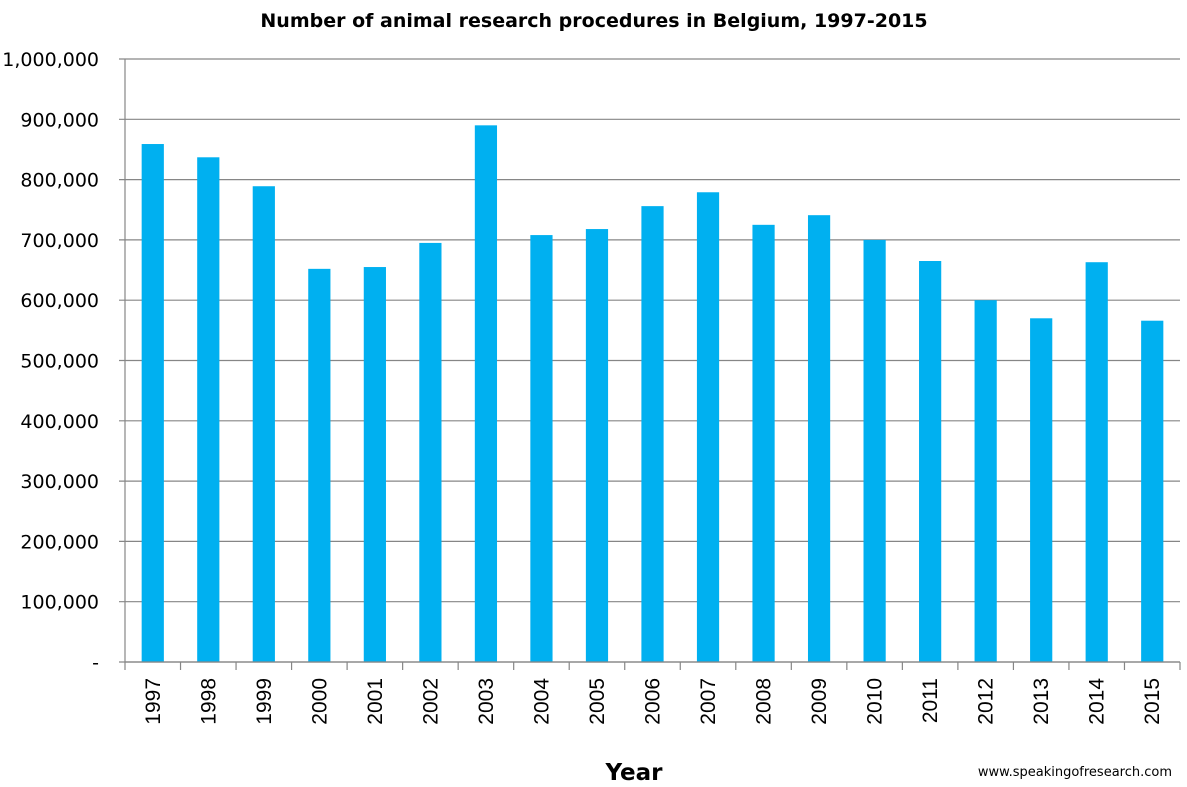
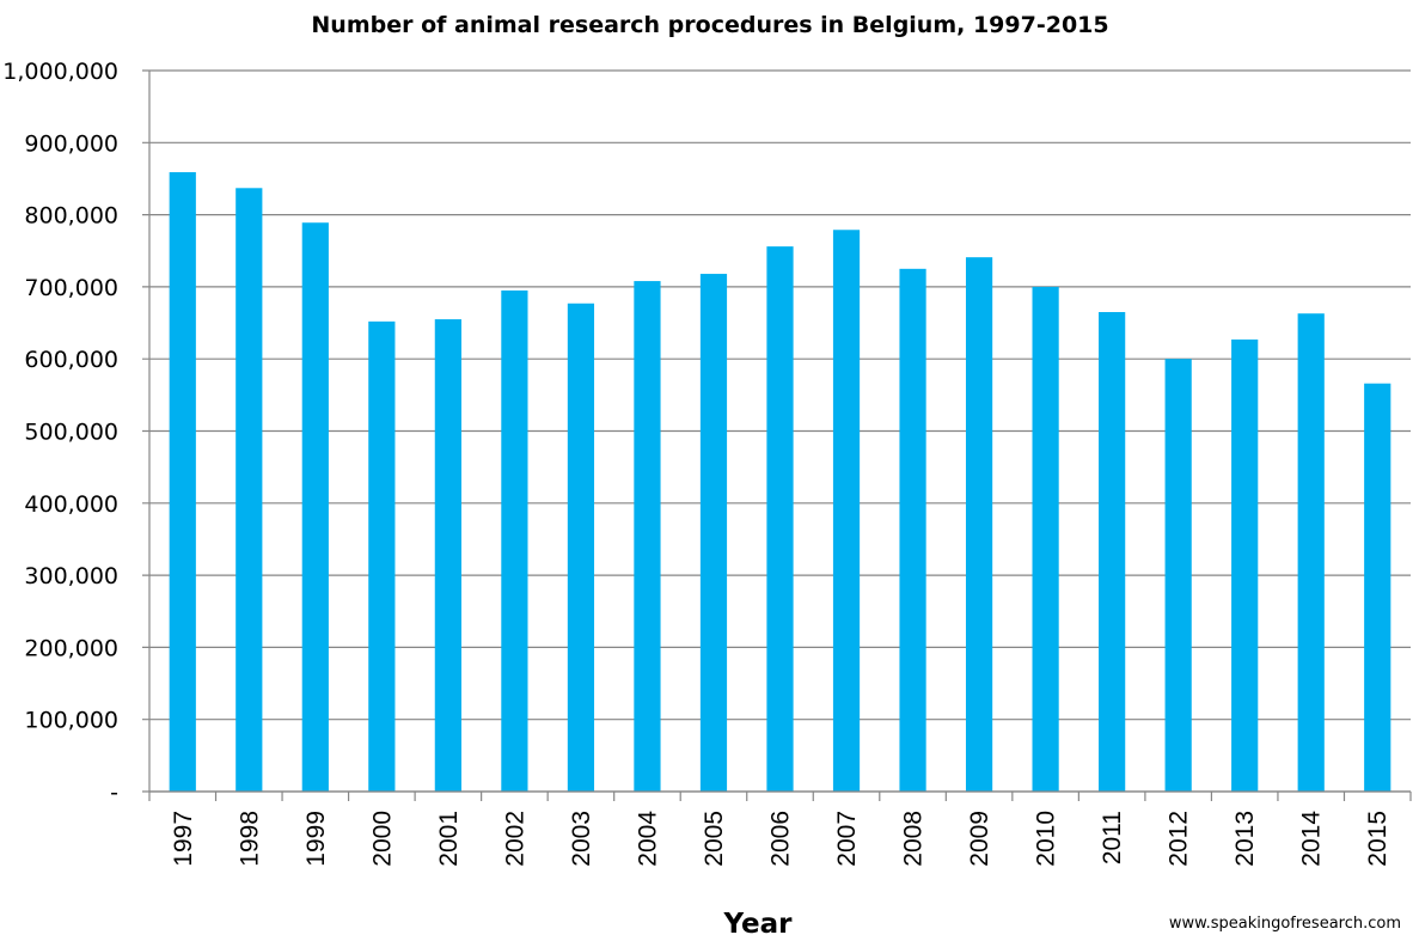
2003: 890000 -> 680000
2013: 570000 -> 630000
